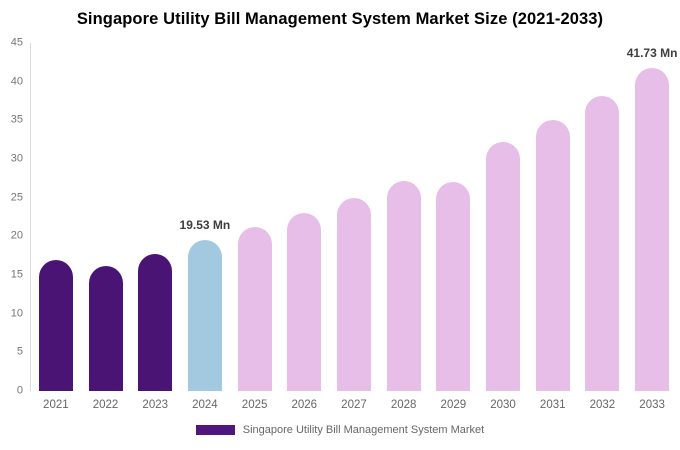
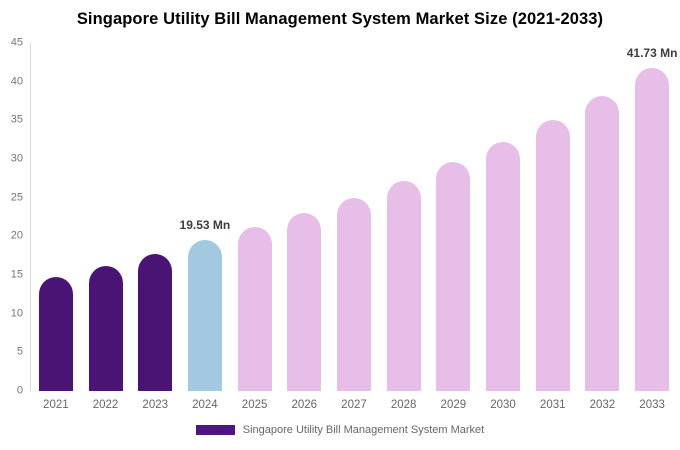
2021: 17 -> 15
2029: 27 -> 30
